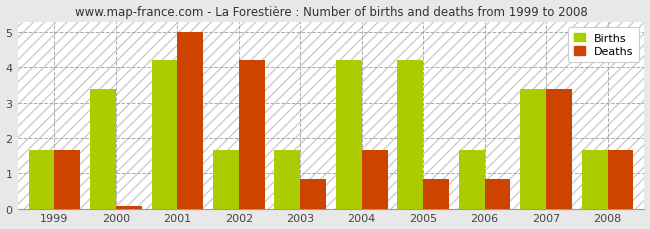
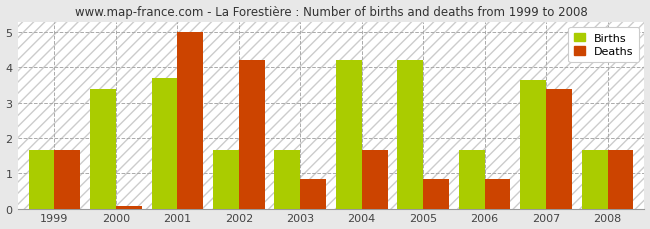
Births/2001: 4.20 -> 3.70
Births/2007: 3.40 -> 3.65
